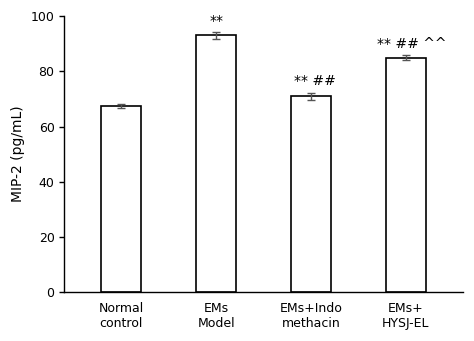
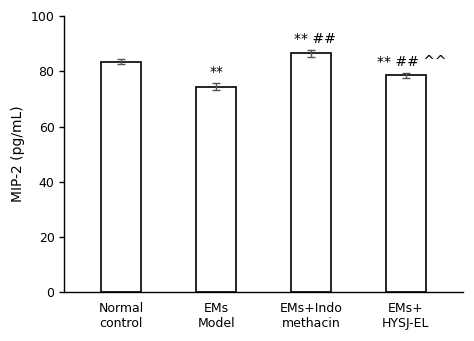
Normal control: 67.5 -> 83.5
EMs Model: 93.0 -> 74.5
EMs+Indo methacin: 71.0 -> 86.5
EMs+ HYSJ-EL: 85.0 -> 78.5
